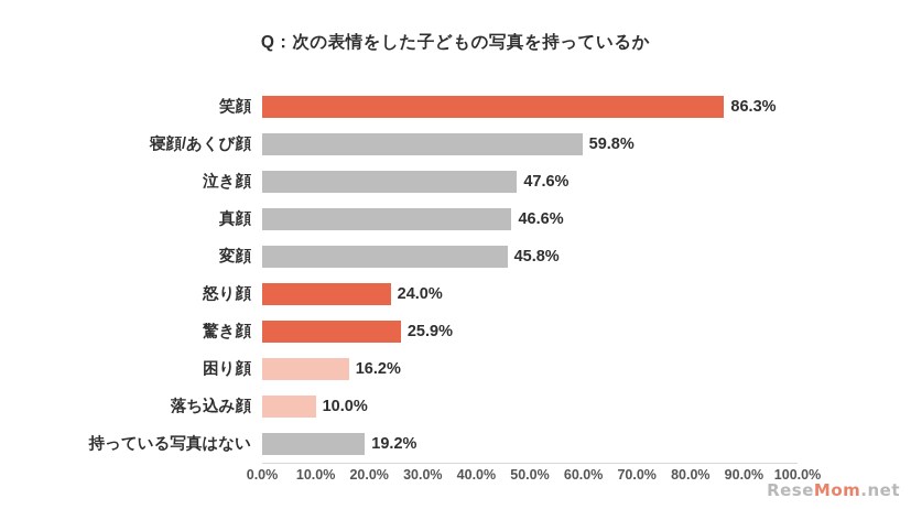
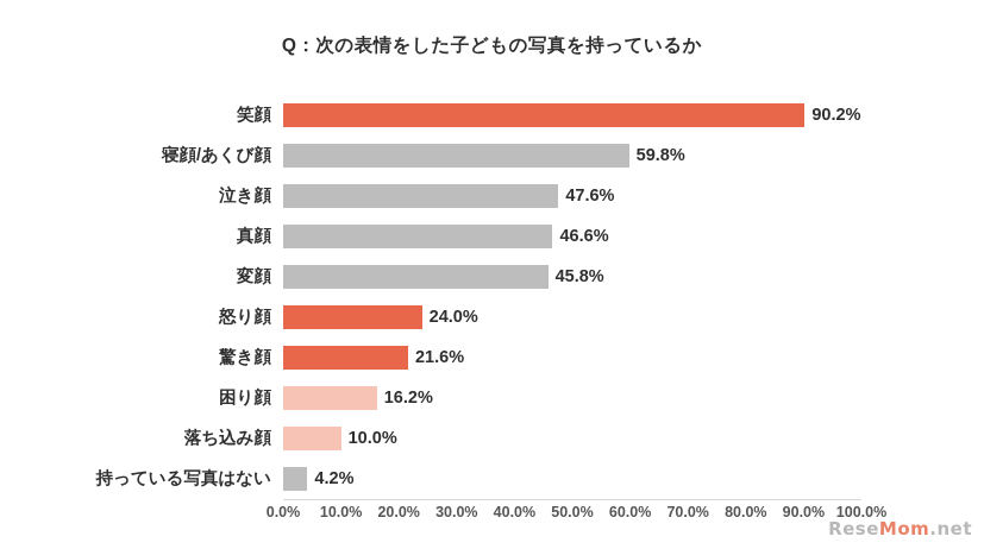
笑顔: 86.3% -> 90.2%
驚き顔: 25.9% -> 21.6%
持っている写真はない: 19.2% -> 4.2%
